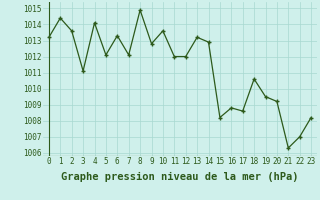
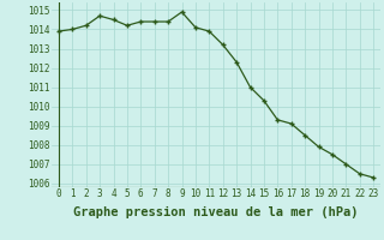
0: 1013.2 -> 1013.9
1: 1014.4 -> 1014.0
2: 1013.6 -> 1014.2
3: 1011.1 -> 1014.7
4: 1014.1 -> 1014.5
5: 1012.1 -> 1014.2
6: 1013.3 -> 1014.4
7: 1012.1 -> 1014.4
8: 1014.9 -> 1014.4
9: 1012.8 -> 1014.9
10: 1013.6 -> 1014.1
11: 1012.0 -> 1013.9
12: 1012.0 -> 1013.2
13: 1013.2 -> 1012.3
14: 1012.9 -> 1011.0
15: 1008.2 -> 1010.3
16: 1008.8 -> 1009.3
17: 1008.6 -> 1009.1
18: 1010.6 -> 1008.5
19: 1009.5 -> 1007.9
20: 1009.2 -> 1007.5
21: 1006.3 -> 1007.0
22: 1007.0 -> 1006.5
23: 1008.2 -> 1006.3
